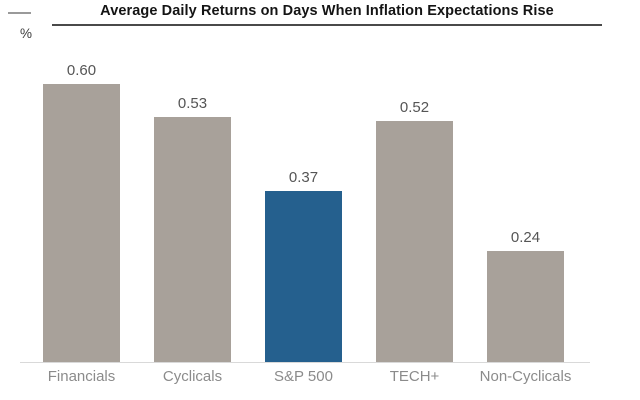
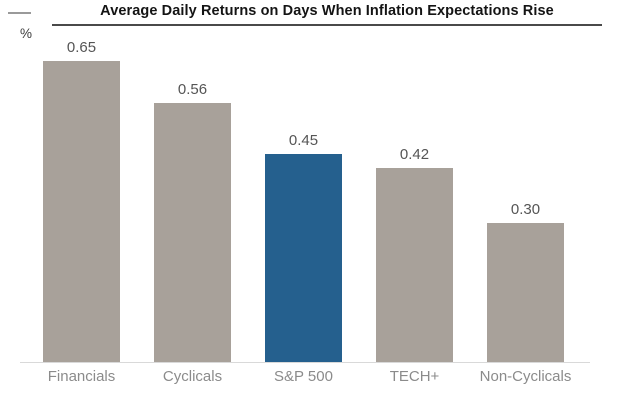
Financials: 0.60 -> 0.65
Cyclicals: 0.53 -> 0.56
S&P 500: 0.37 -> 0.45
TECH+: 0.52 -> 0.42
Non-Cyclicals: 0.24 -> 0.30
